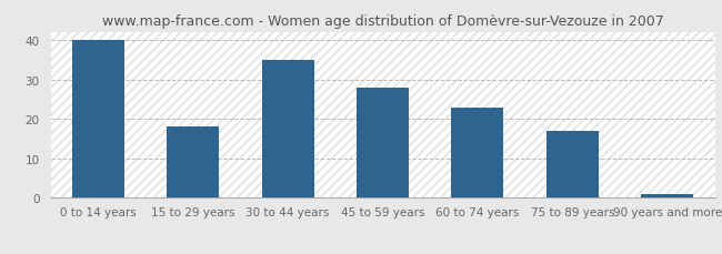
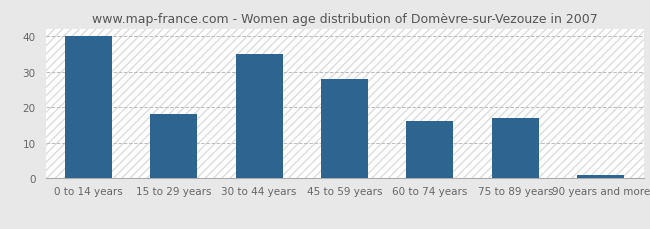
60 to 74 years: 23 -> 16
